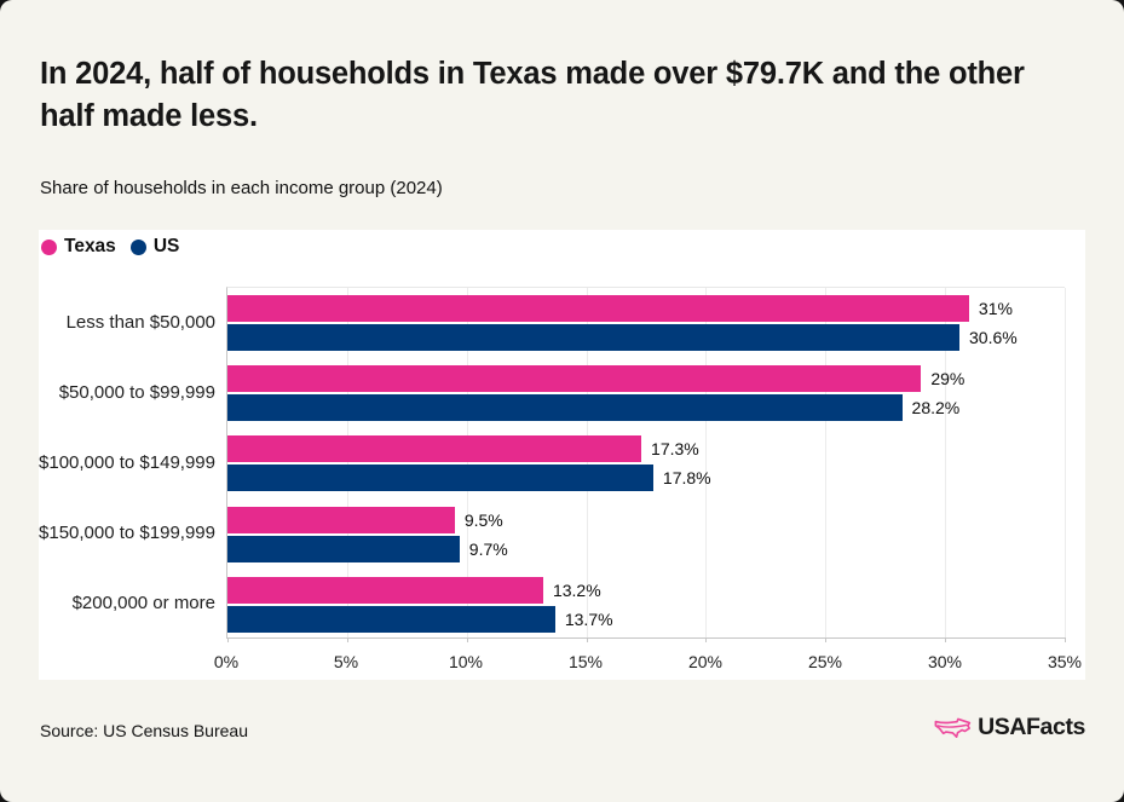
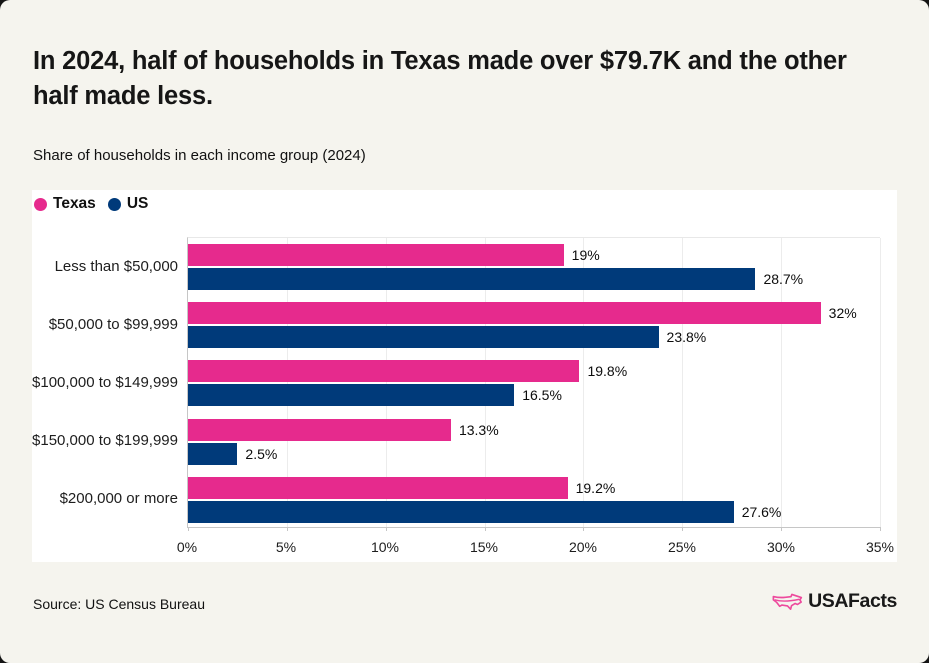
Texas/Less than $50,000: 31% -> 19%
US/Less than $50,000: 30.6% -> 28.7%
Texas/$50,000 to $99,999: 29% -> 32%
US/$50,000 to $99,999: 28.2% -> 23.8%
Texas/$100,000 to $149,999: 17.3% -> 19.8%
US/$100,000 to $149,999: 17.8% -> 16.5%
Texas/$150,000 to $199,999: 9.5% -> 13.3%
US/$150,000 to $199,999: 9.7% -> 2.5%
Texas/$200,000 or more: 13.2% -> 19.2%
US/$200,000 or more: 13.7% -> 27.6%
